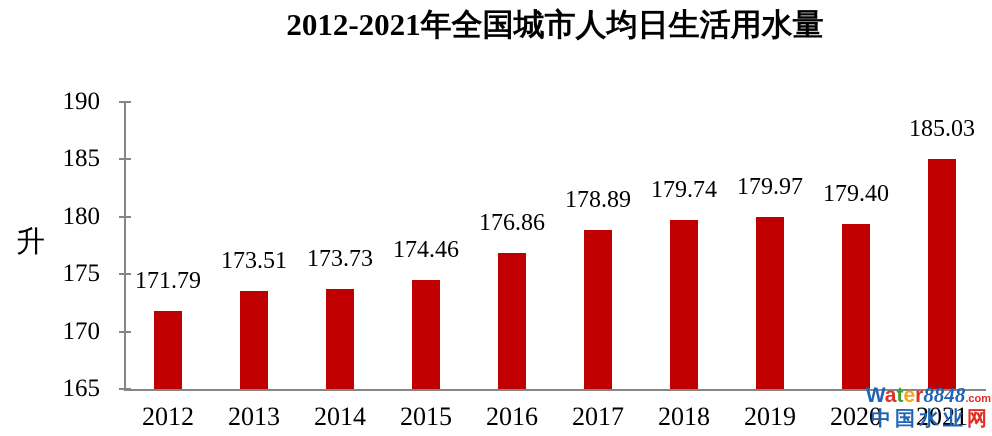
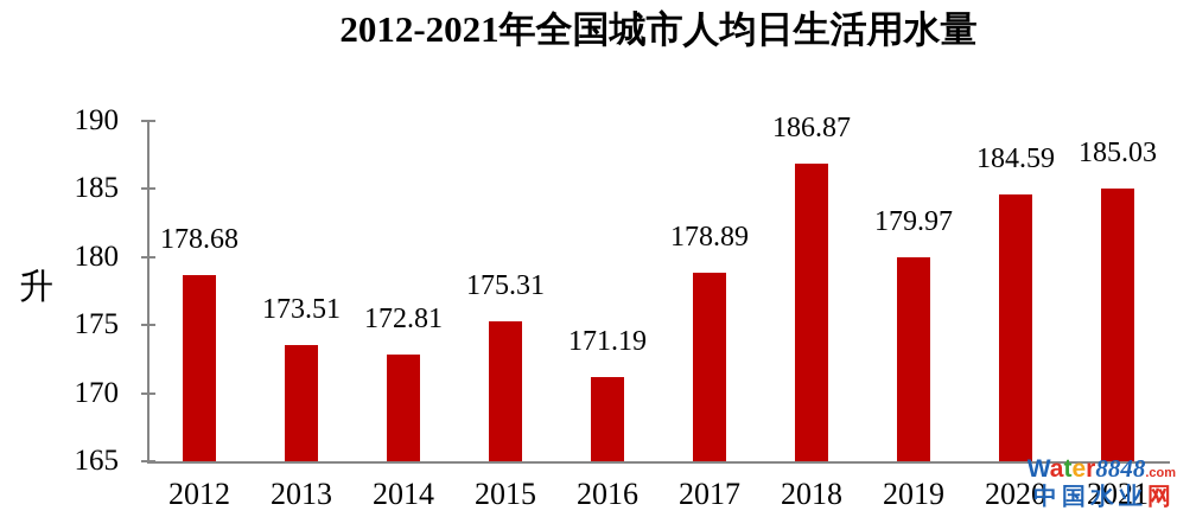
2012: 171.79 -> 178.68
2014: 173.73 -> 172.81
2015: 174.46 -> 175.31
2016: 176.86 -> 171.19
2018: 179.74 -> 186.87
2020: 179.40 -> 184.59
